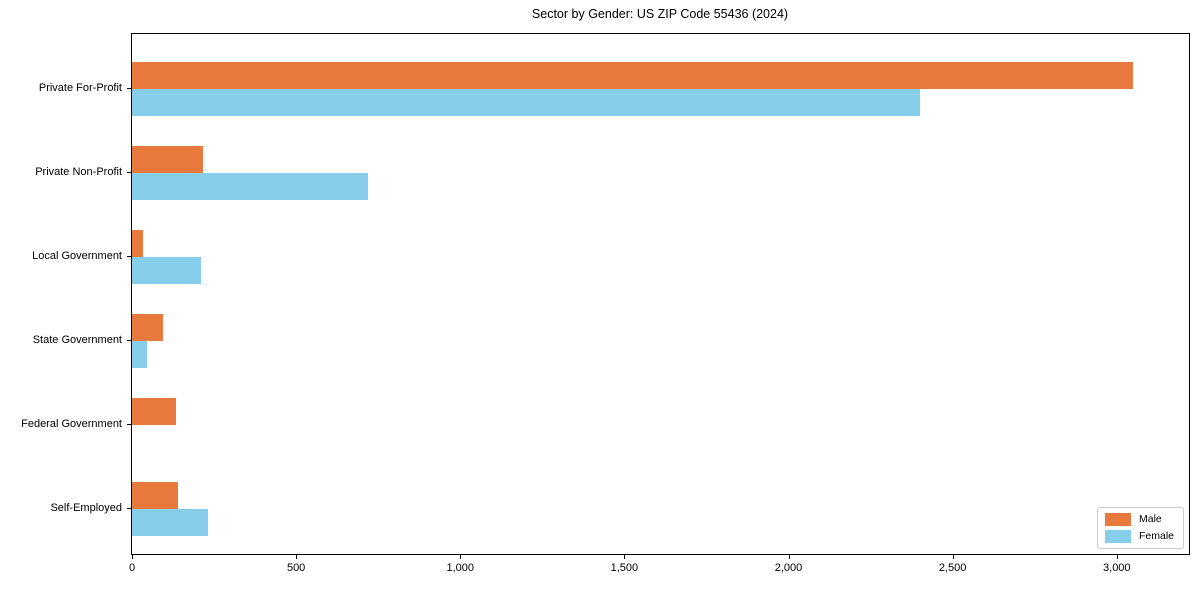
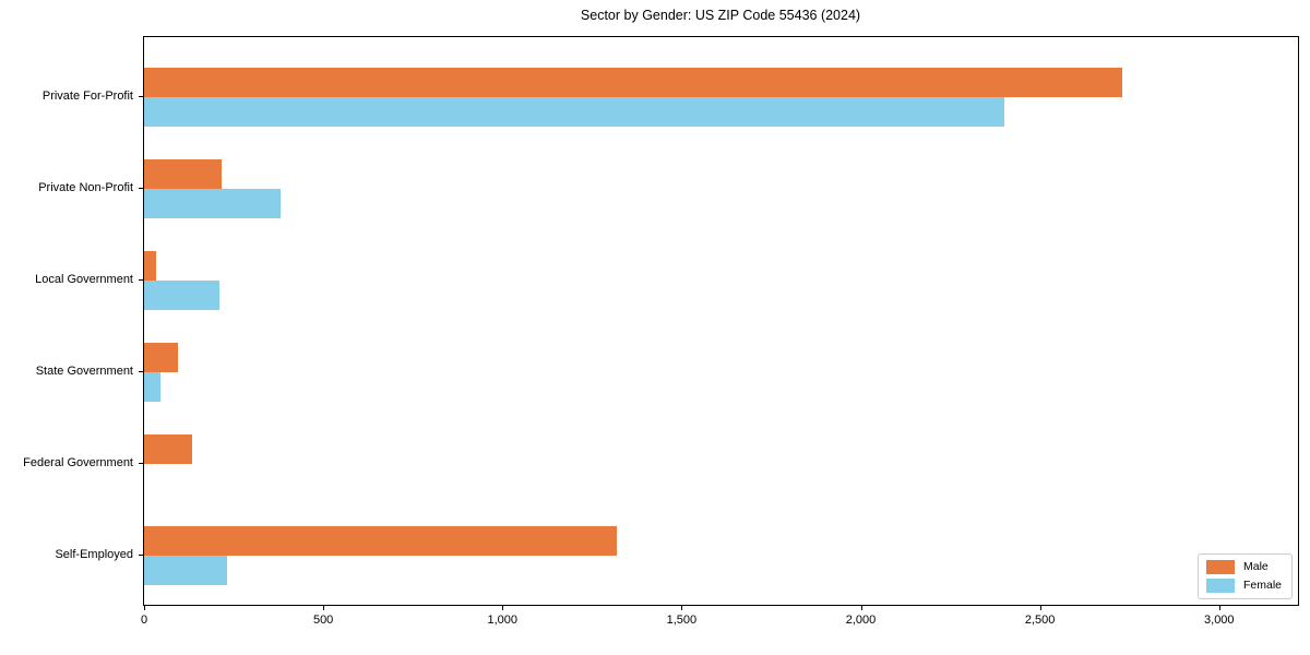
Male/Private For-Profit: 3050 -> 2730
Female/Private Non-Profit: 720 -> 380
Male/Self-Employed: 140 -> 1320
